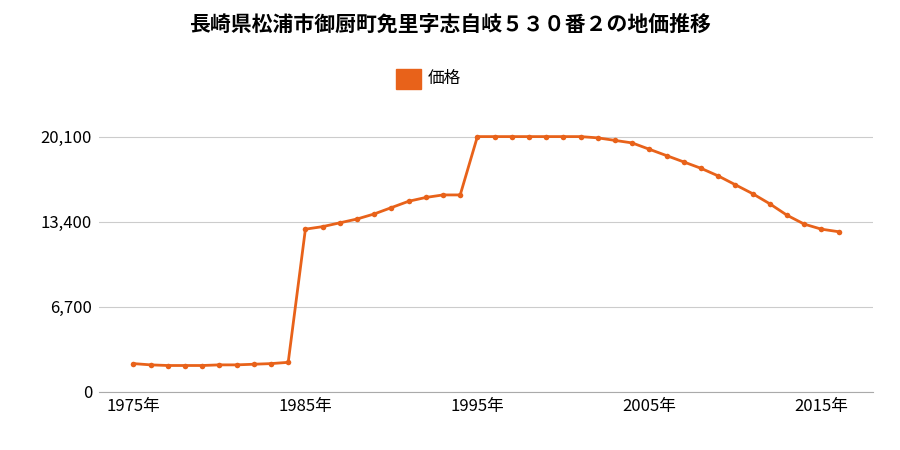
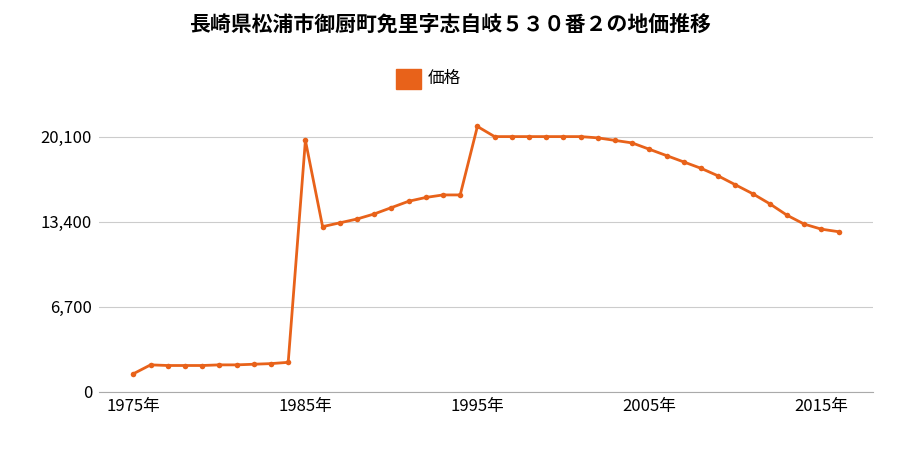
1975年: 2,200 -> 1,400
1985年: 12,800 -> 19,800
1995年: 20,100 -> 20,900
